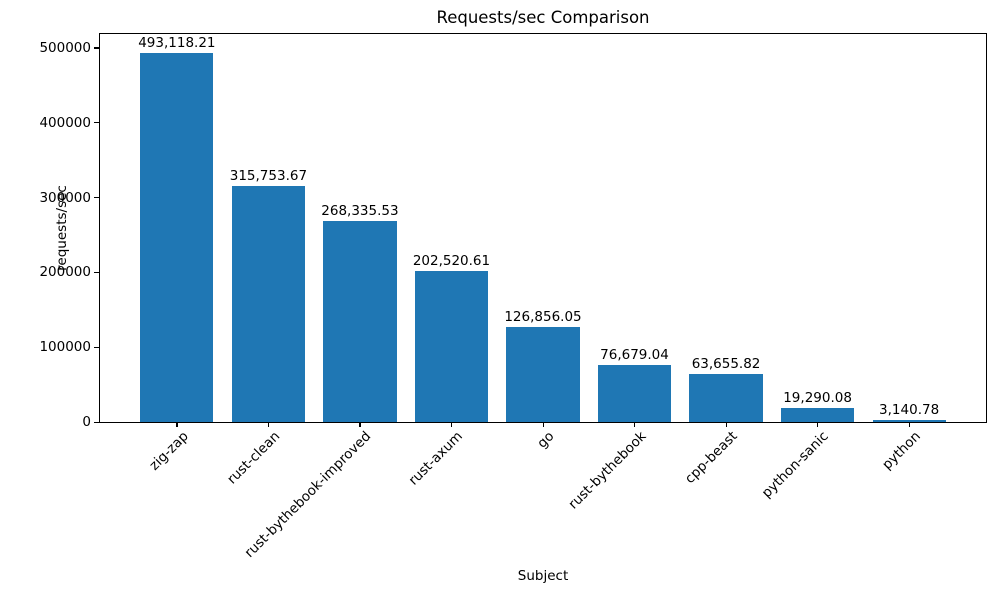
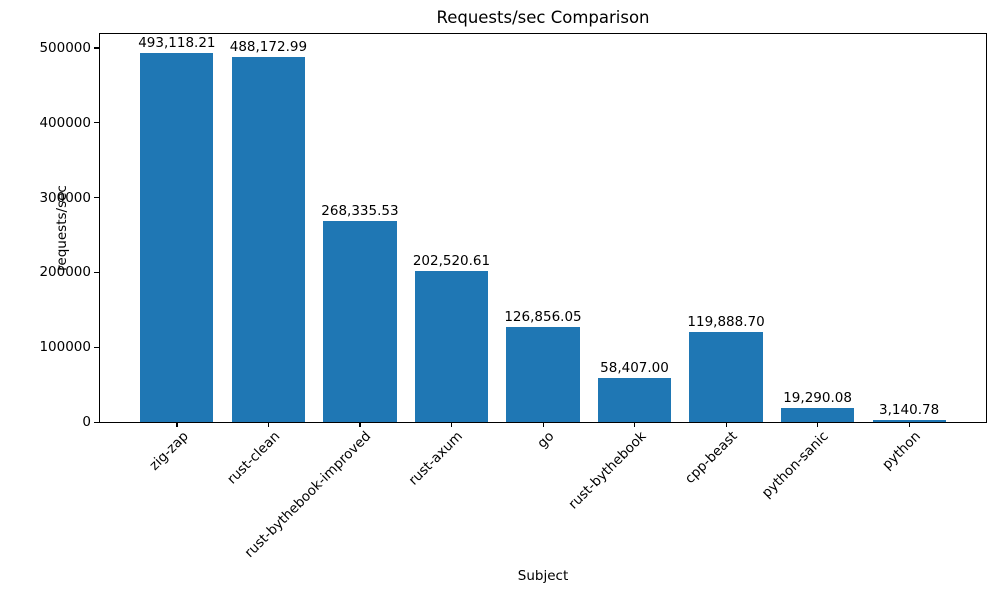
rust-clean: 315,753.67 -> 488,172.99
rust-bythebook: 76,679.04 -> 58,407.00
cpp-beast: 63,655.82 -> 119,888.70
